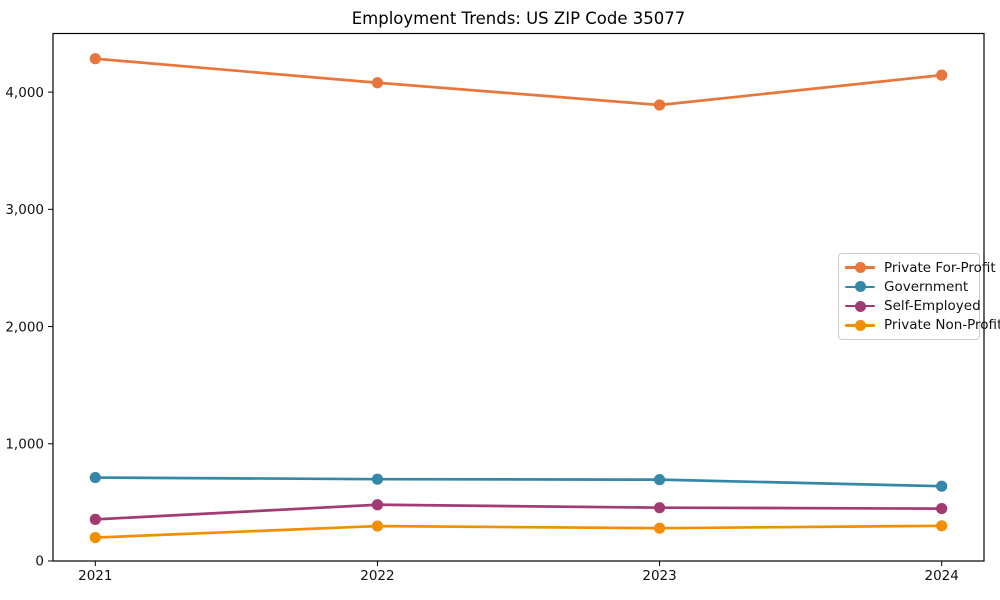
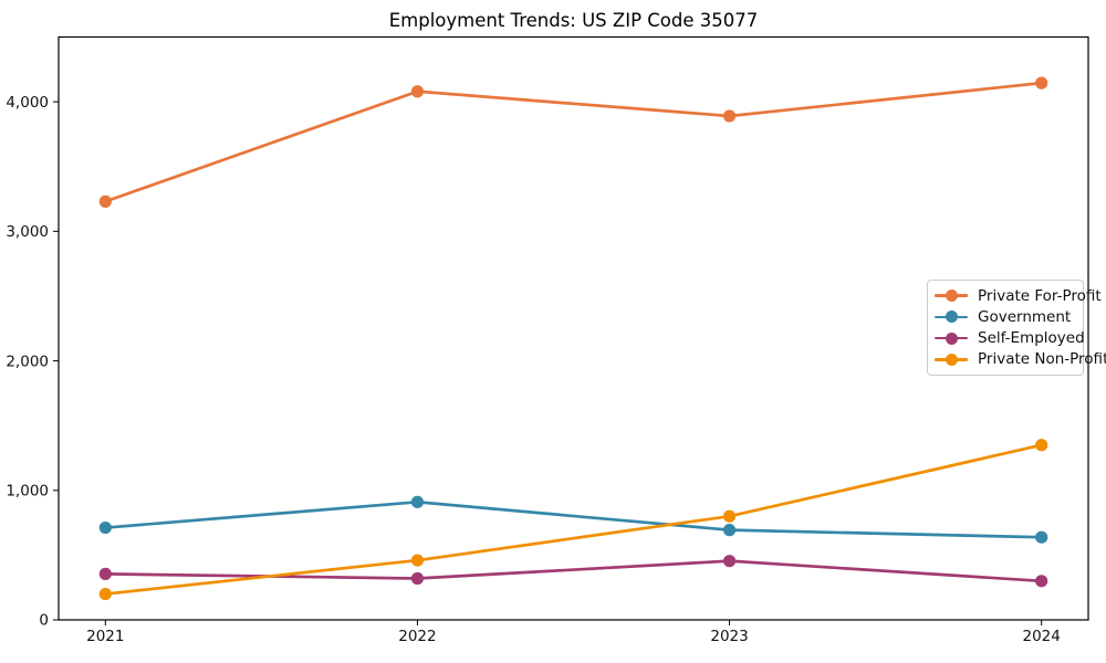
Private For-Profit/2021: 4280 -> 3230
Government/2022: 700 -> 910
Self-Employed/2022: 480 -> 320
Private Non-Profit/2022: 300 -> 460
Private Non-Profit/2023: 280 -> 800
Self-Employed/2024: 450 -> 300
Private Non-Profit/2024: 300 -> 1350
